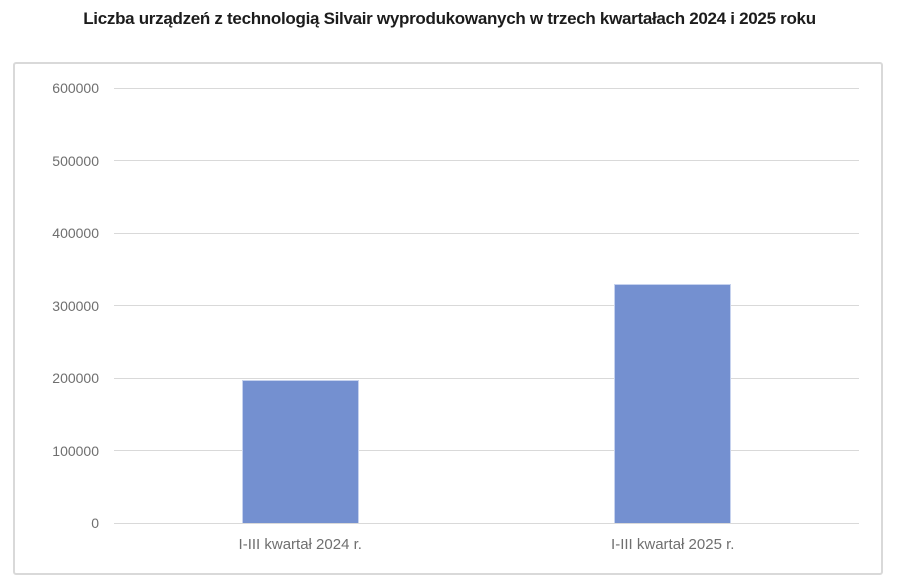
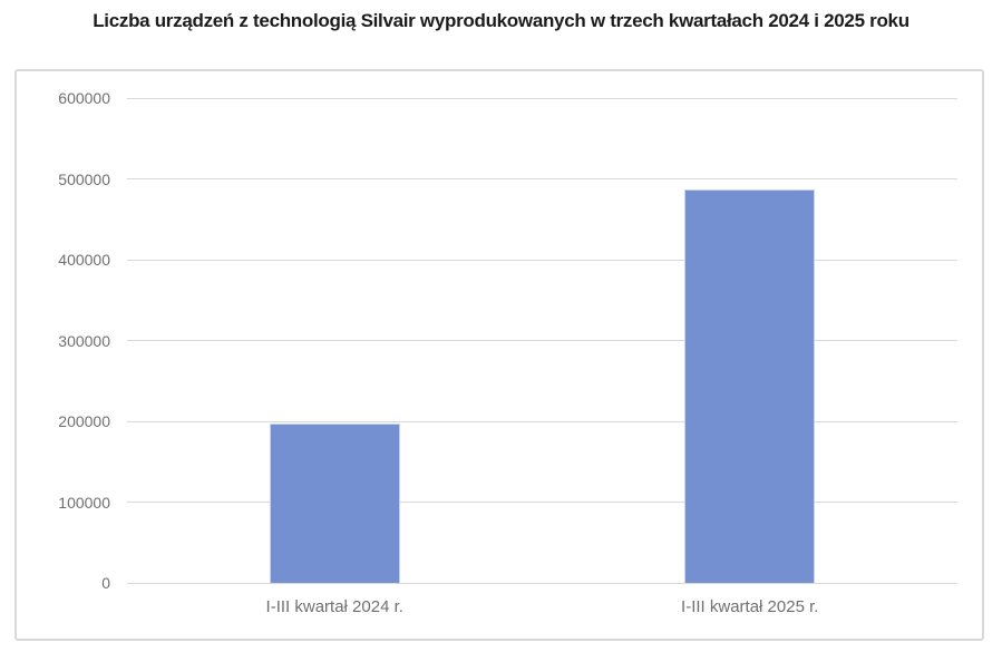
I-III kwartał 2025 r.: 330000 -> 490000
